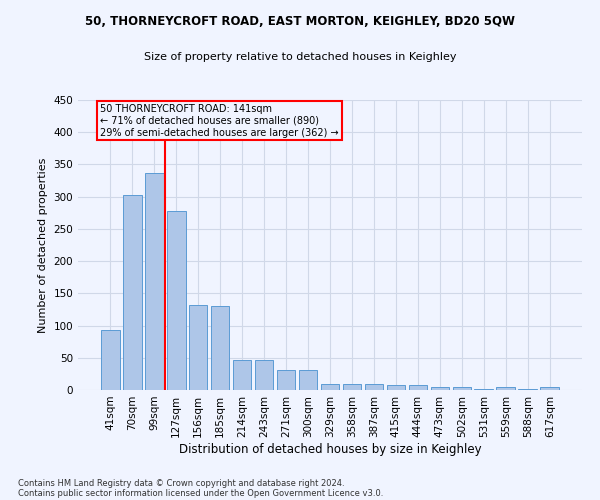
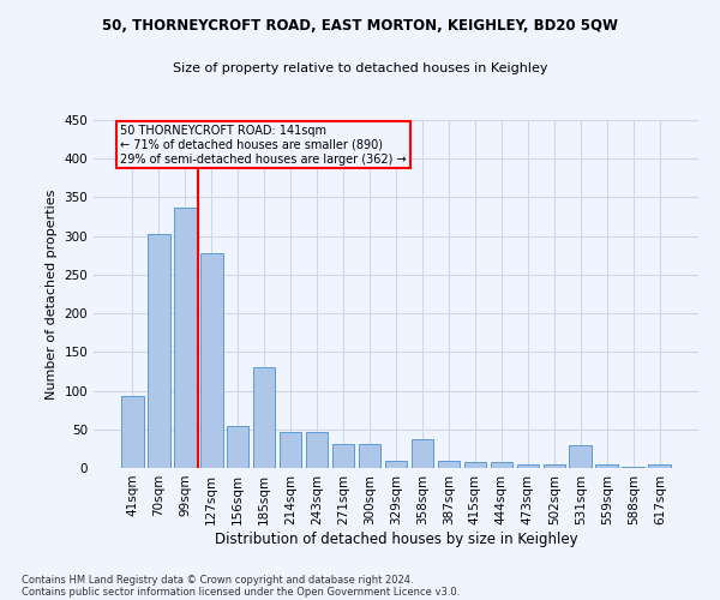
156sqm: 132 -> 54
358sqm: 10 -> 38
531sqm: 2 -> 30
